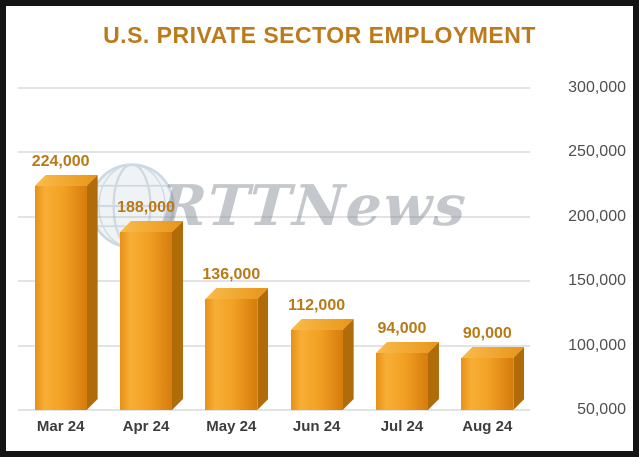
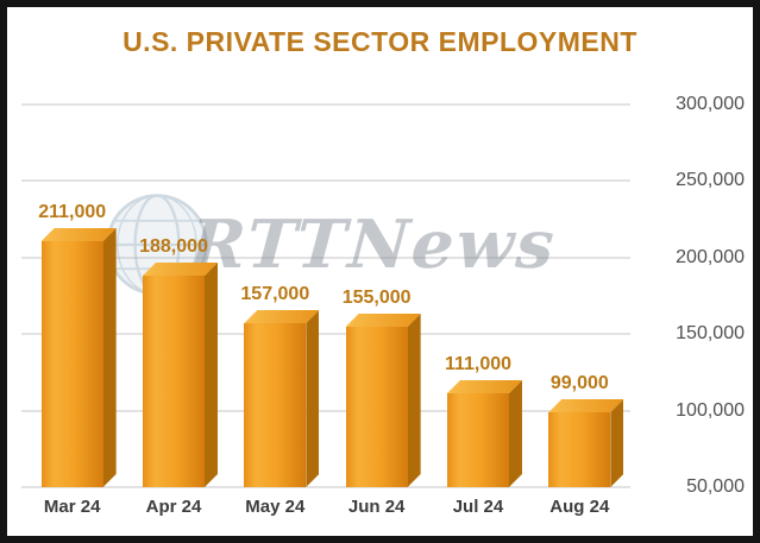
Mar 24: 224,000 -> 211,000
May 24: 136,000 -> 157,000
Jun 24: 112,000 -> 155,000
Jul 24: 94,000 -> 111,000
Aug 24: 90,000 -> 99,000
